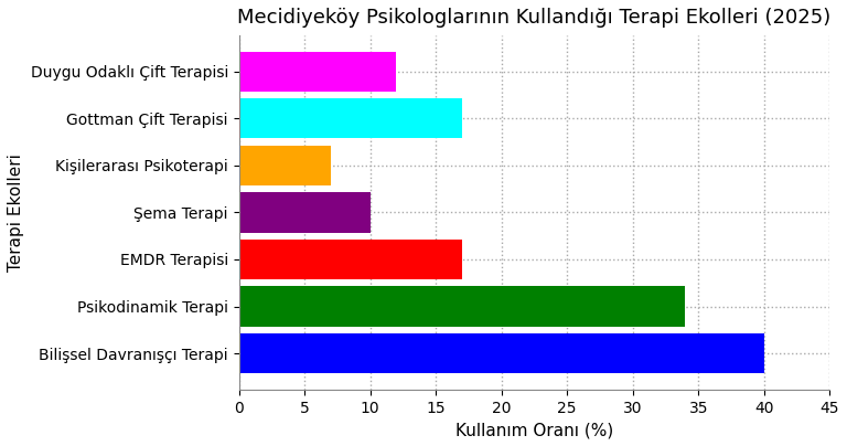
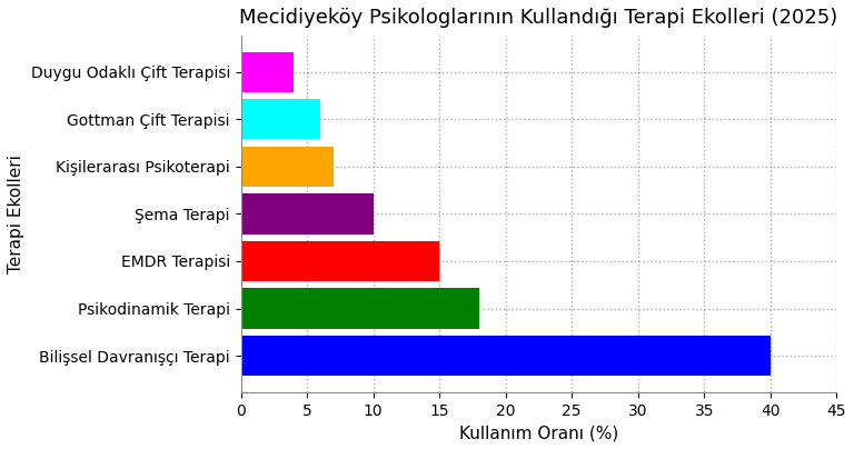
Duygu Odaklı Çift Terapisi: 12 -> 4
Gottman Çift Terapisi: 17 -> 6
EMDR Terapisi: 17 -> 15
Psikodinamik Terapi: 34 -> 18
